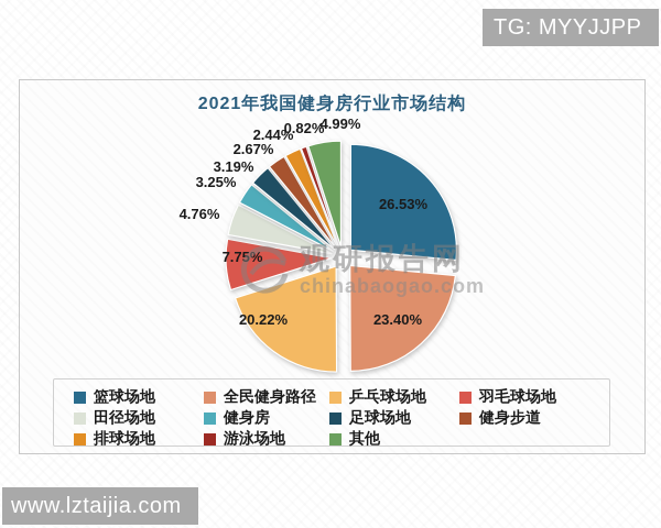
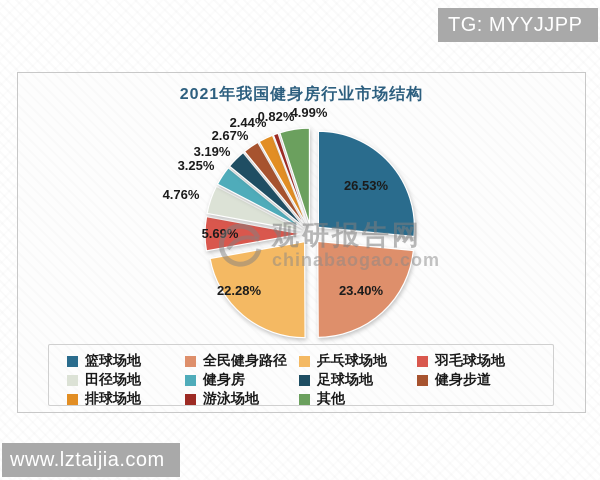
乒乓球场地: 20.22% -> 22.28%
羽毛球场地: 7.75% -> 5.69%
